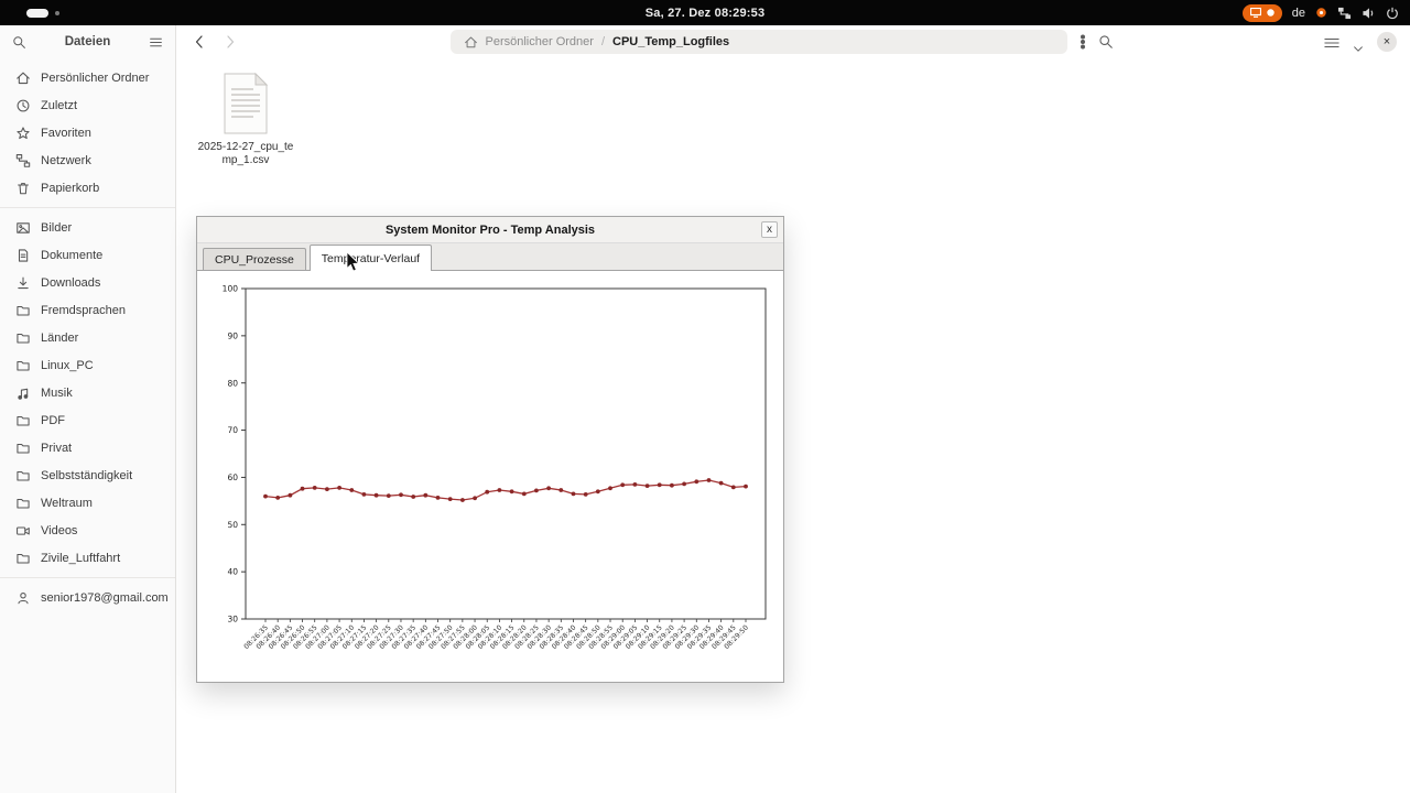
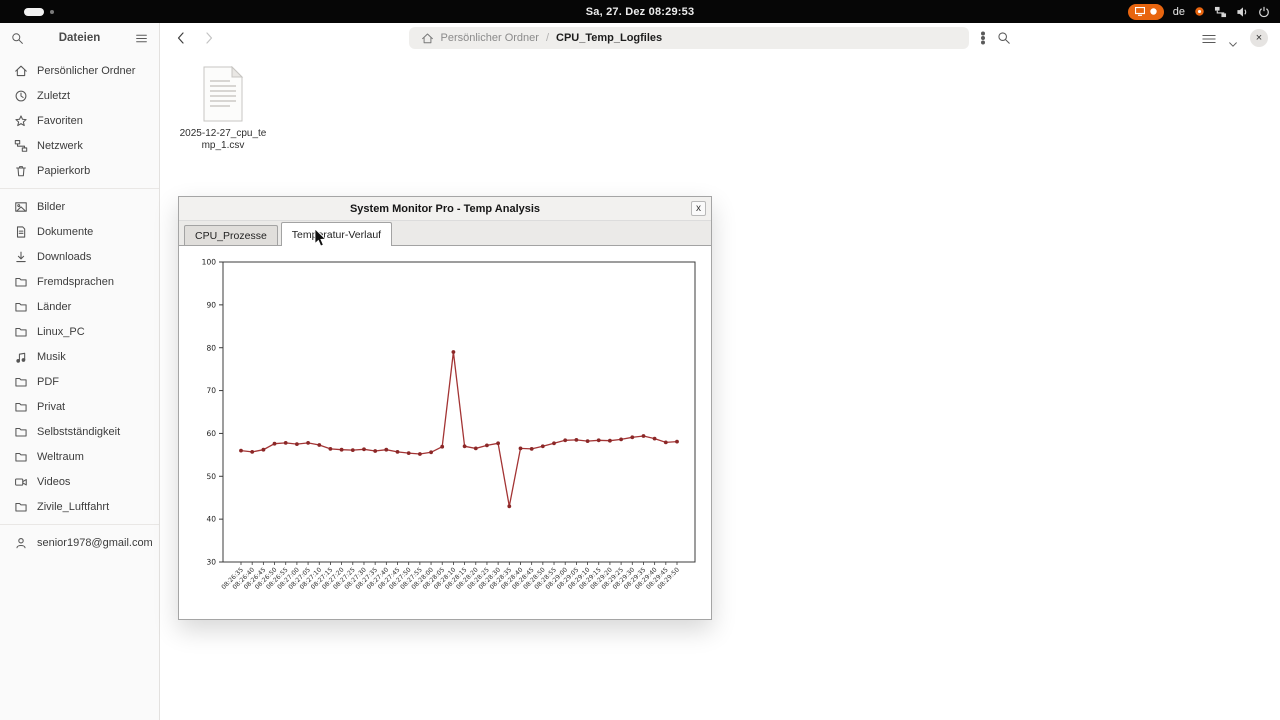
08:28:10: 57 -> 79
08:28:35: 57 -> 43
